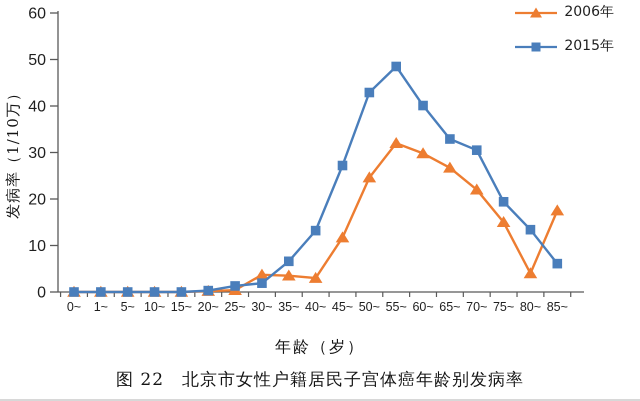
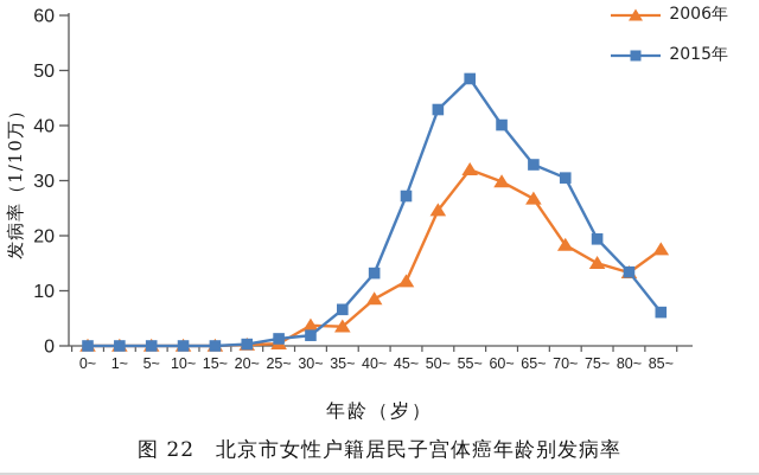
2006年/40~: 3 -> 8
2006年/70~: 22 -> 18
2006年/80~: 4 -> 13
